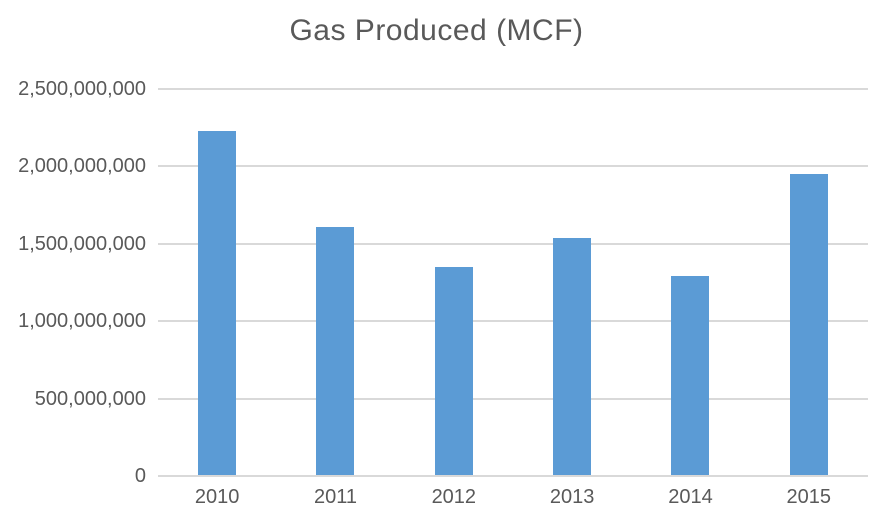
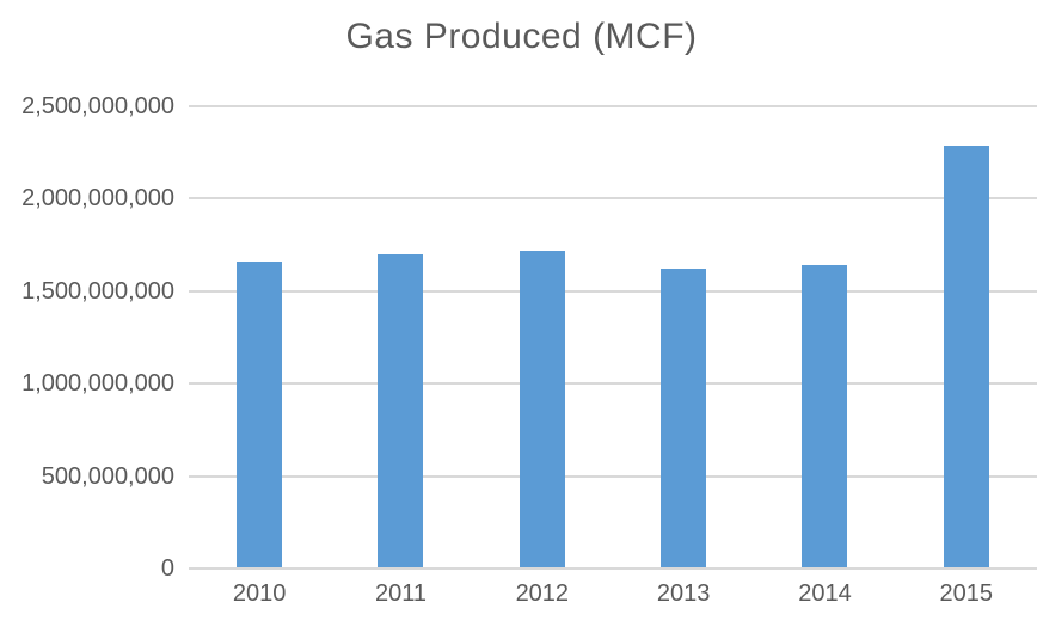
2010: 2230000000 -> 1660000000
2011: 1610000000 -> 1700000000
2012: 1350000000 -> 1720000000
2013: 1540000000 -> 1620000000
2014: 1290000000 -> 1640000000
2015: 1950000000 -> 2290000000
